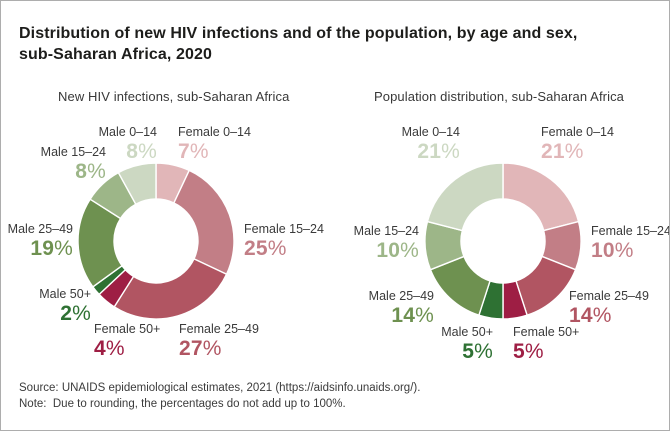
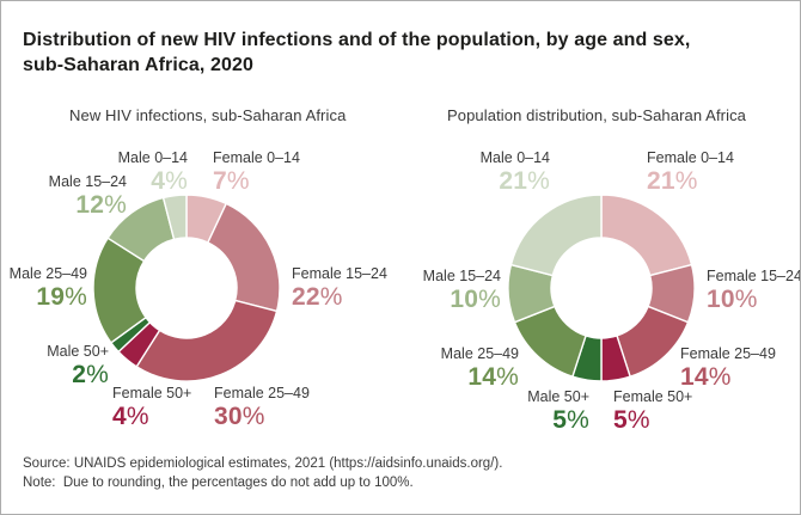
New HIV infections, sub-Saharan Africa/Female 15–24: 25 -> 22
New HIV infections, sub-Saharan Africa/Female 25–49: 27 -> 30
New HIV infections, sub-Saharan Africa/Male 15–24: 8 -> 12
New HIV infections, sub-Saharan Africa/Male 0–14: 8 -> 4
